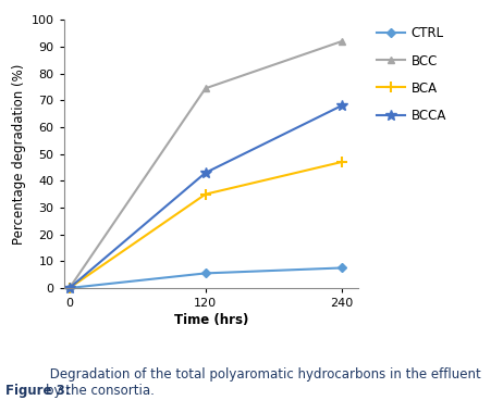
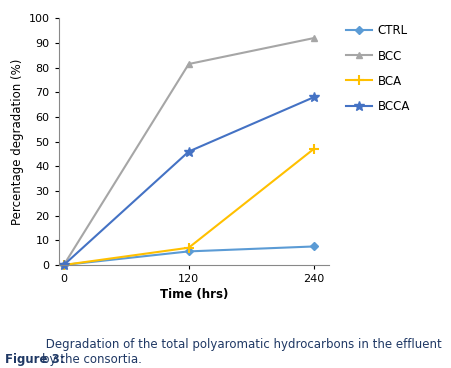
BCC/120: 74.5 -> 81.5
BCA/120: 35 -> 7
BCCA/120: 43 -> 46
